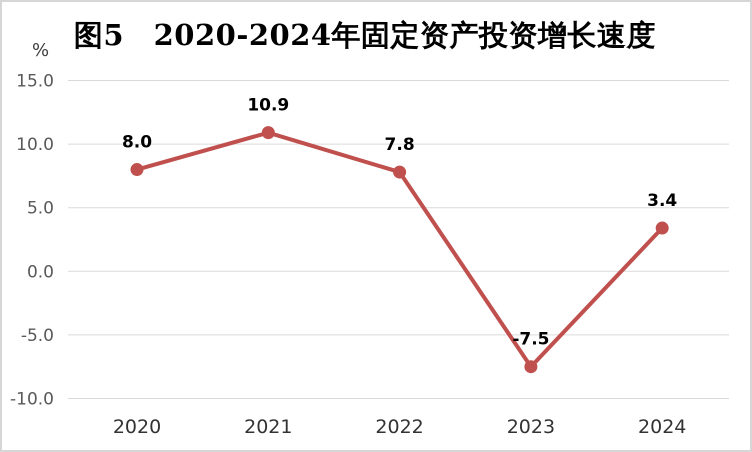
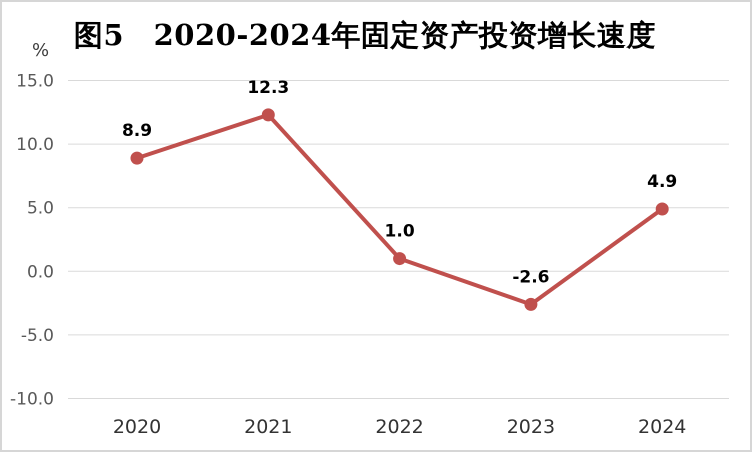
2020: 8.0 -> 8.9
2021: 10.9 -> 12.3
2022: 7.8 -> 1.0
2023: -7.5 -> -2.6
2024: 3.4 -> 4.9
